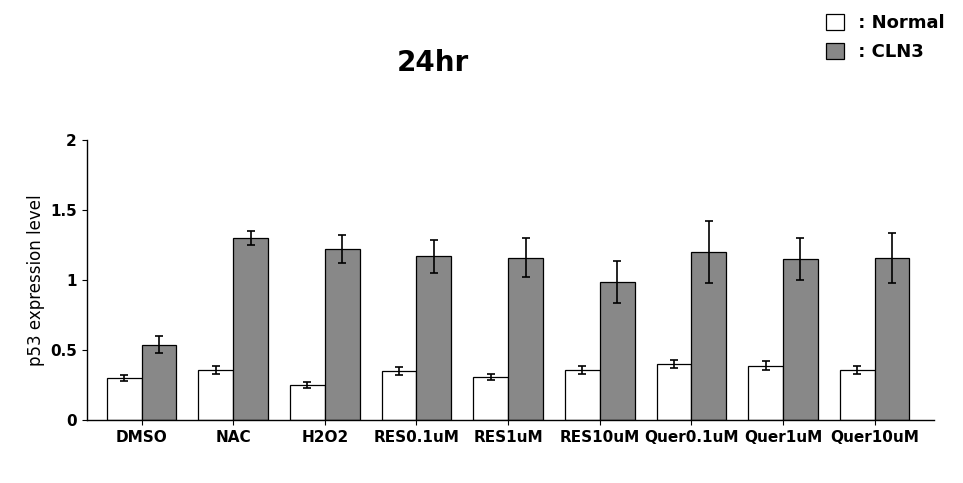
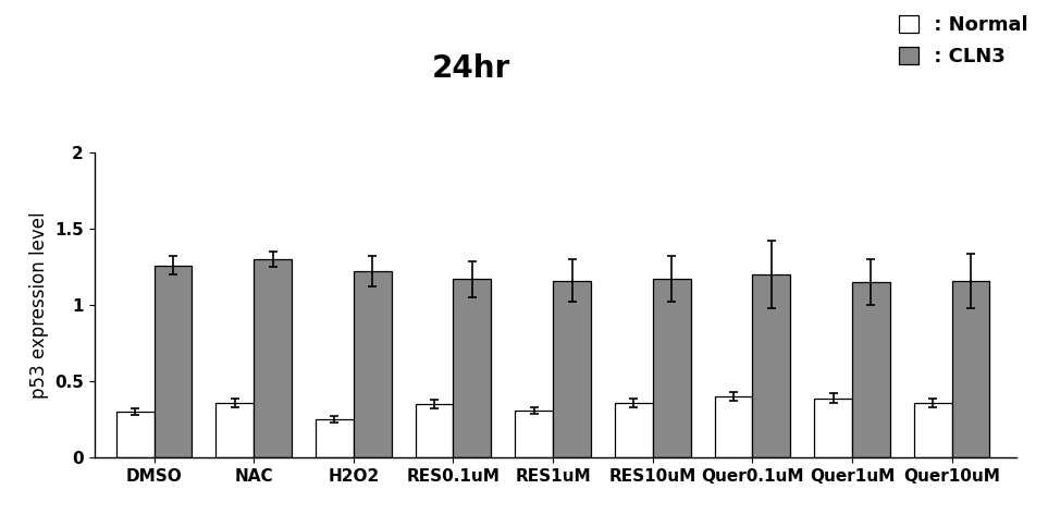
: CLN3/DMSO: 0.54 -> 1.26
: CLN3/RES10uM: 0.99 -> 1.17
